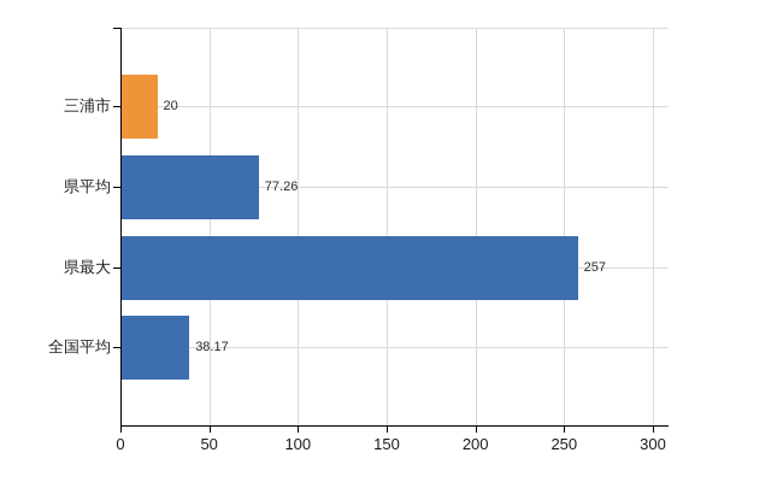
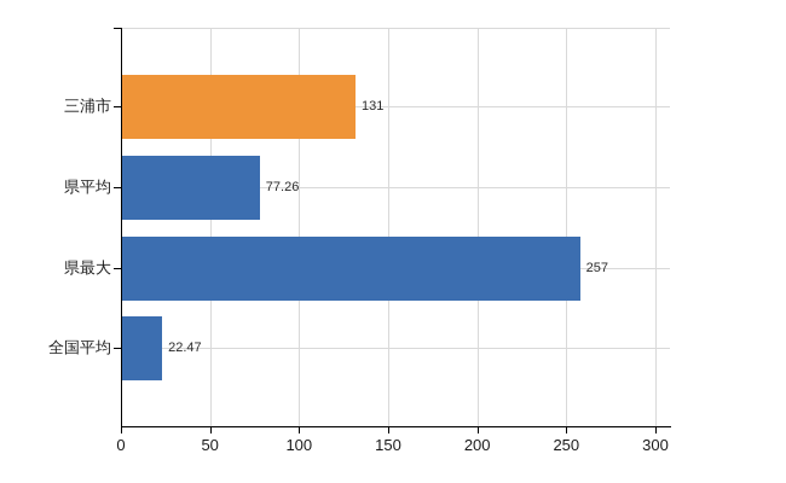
三浦市: 20 -> 131
全国平均: 38.17 -> 22.47
